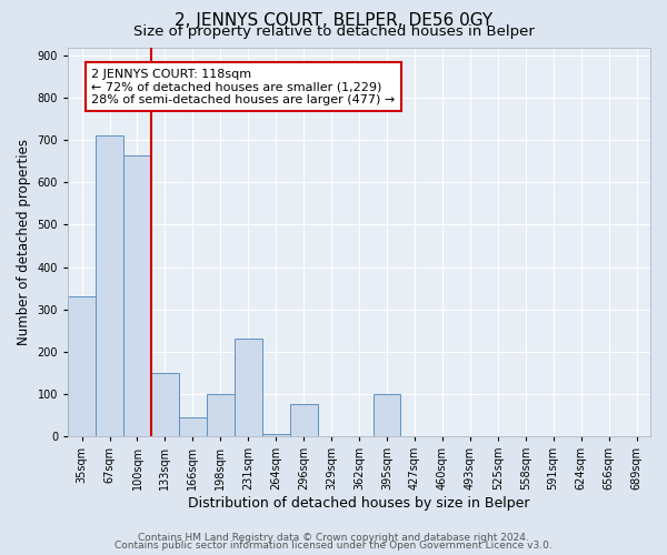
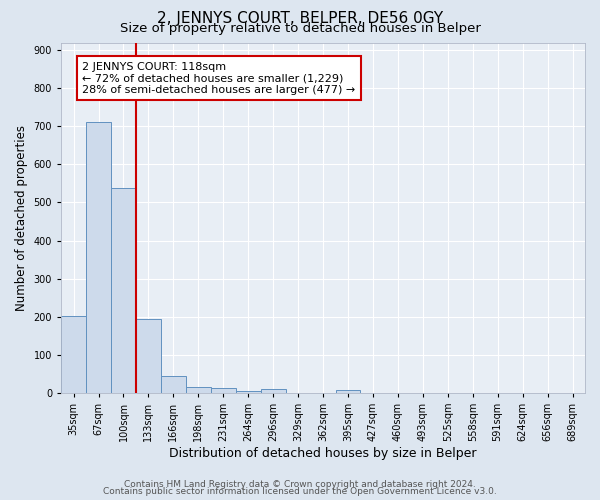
35sqm: 330 -> 203
100sqm: 665 -> 537
133sqm: 150 -> 193
198sqm: 100 -> 15
231sqm: 230 -> 13
296sqm: 75 -> 10
395sqm: 100 -> 7
